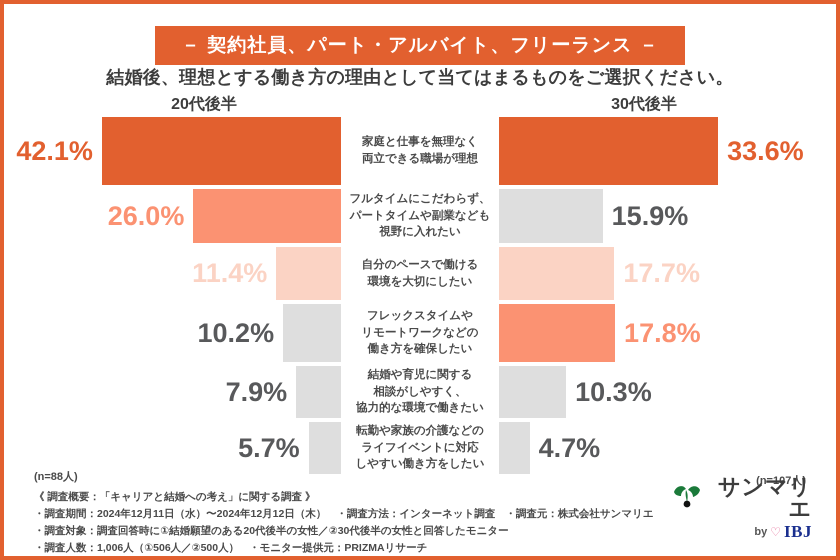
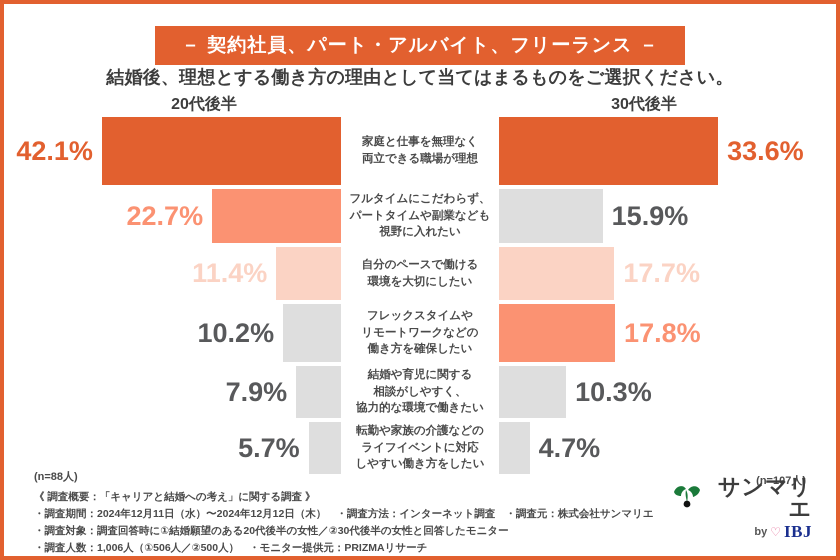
20代後半/フルタイムにこだわらず、パートタイムや副業なども視野に入れたい: 26.0% -> 22.7%
